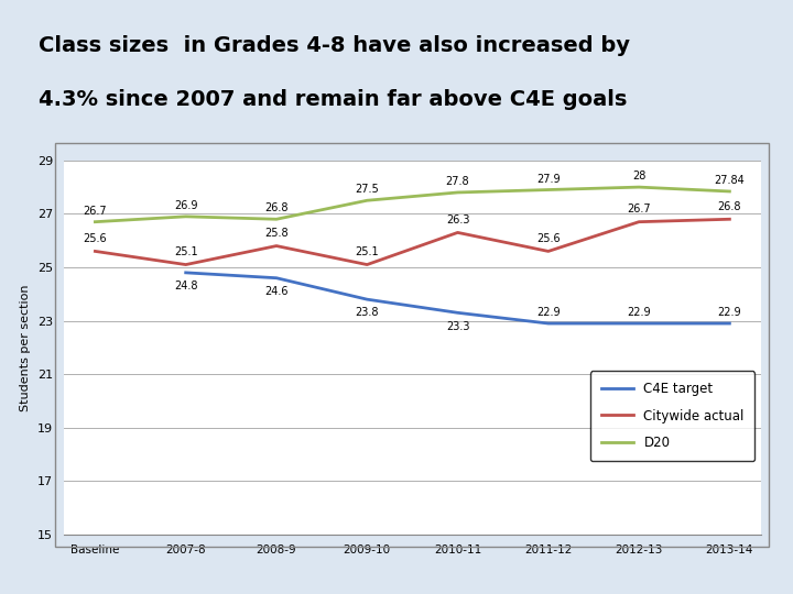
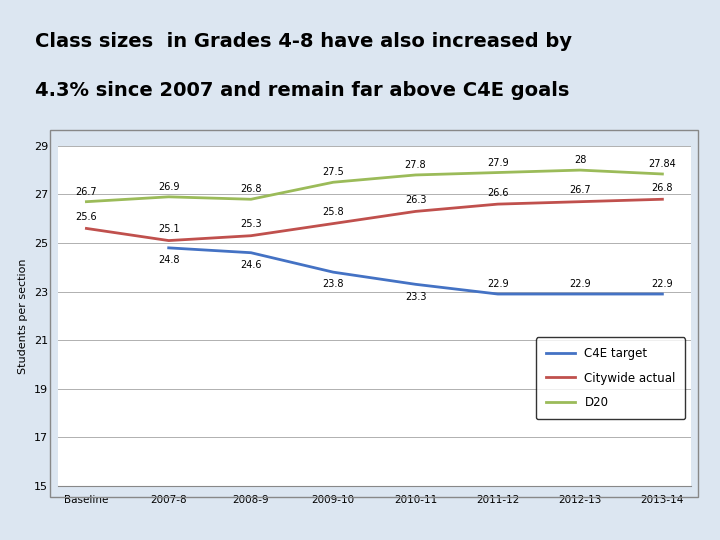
Citywide actual/2008-9: 25.8 -> 25.3
Citywide actual/2009-10: 25.1 -> 25.8
Citywide actual/2011-12: 25.6 -> 26.6
